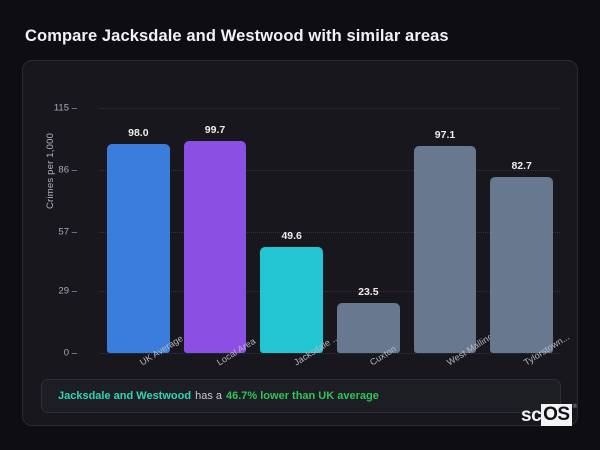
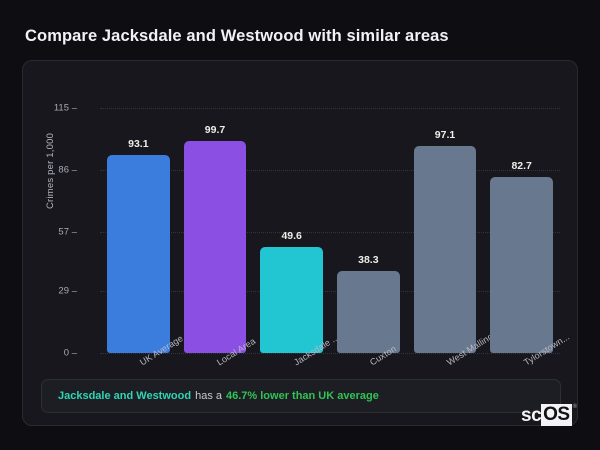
UK Average: 98.0 -> 93.1
Cuxton: 23.5 -> 38.3
